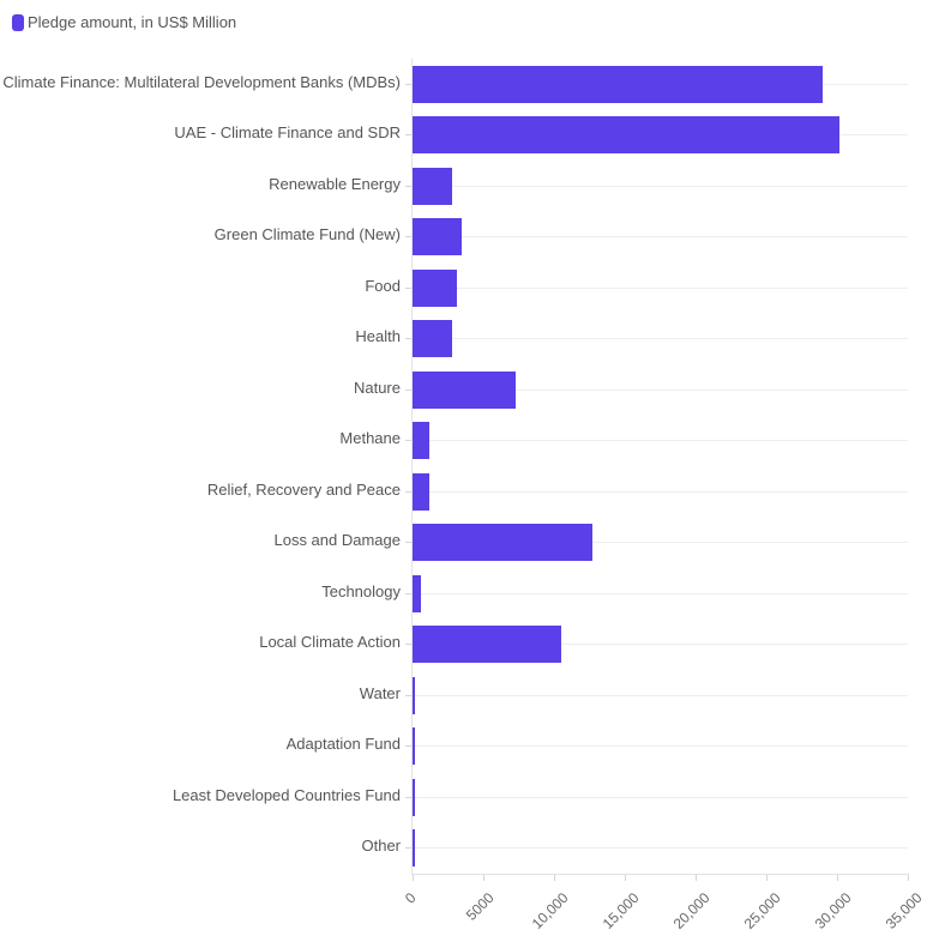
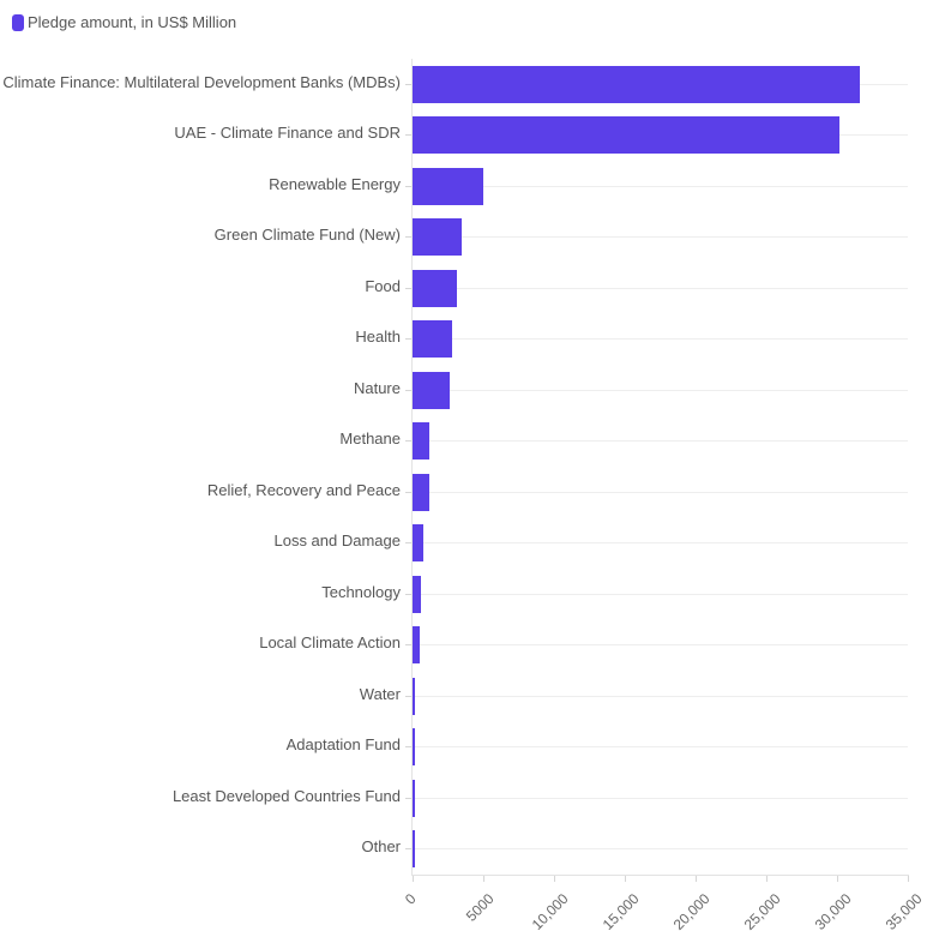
Climate Finance: Multilateral Development Banks (MDBs): 29000 -> 31600
Renewable Energy: 2800 -> 5000
Nature: 7300 -> 2600
Loss and Damage: 12700 -> 800
Local Climate Action: 10500 -> 500
